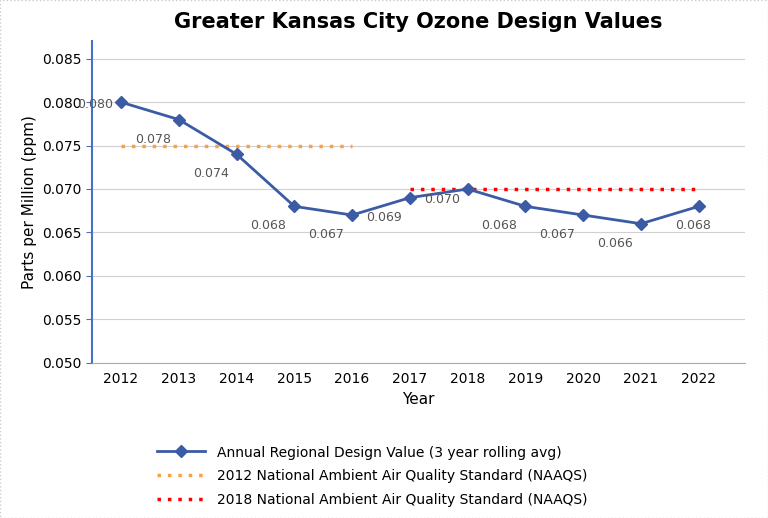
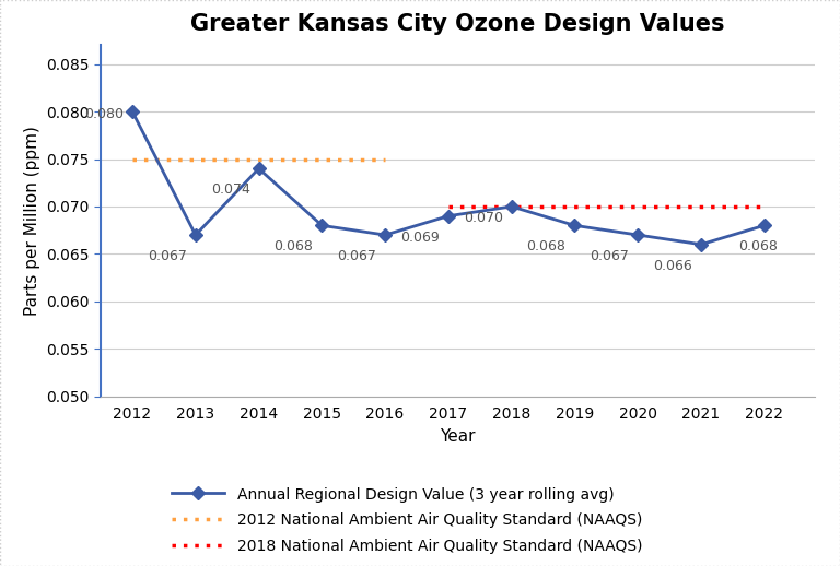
2013: 0.078 -> 0.067
